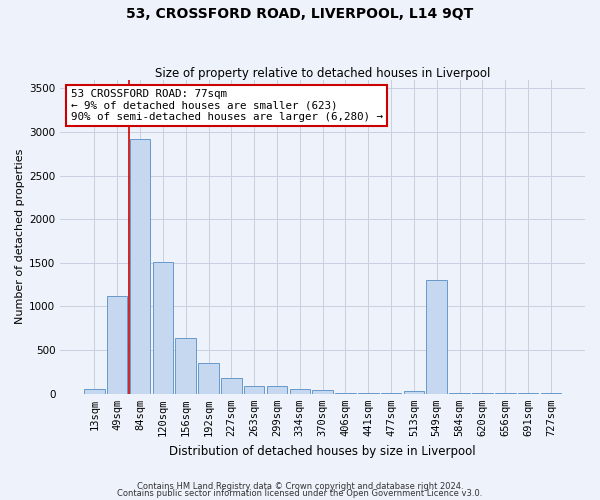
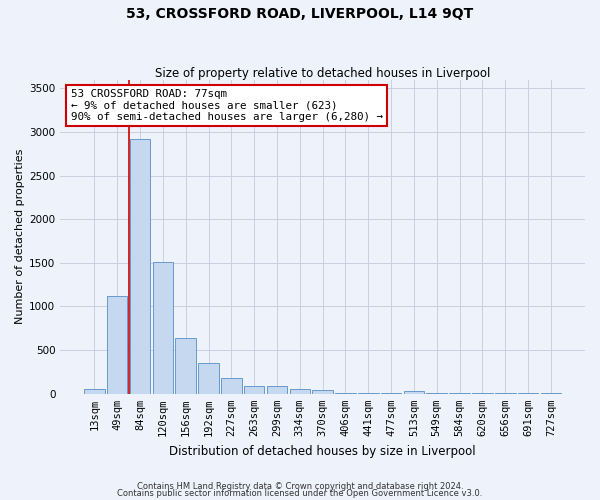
549sqm: 1300 -> 0
